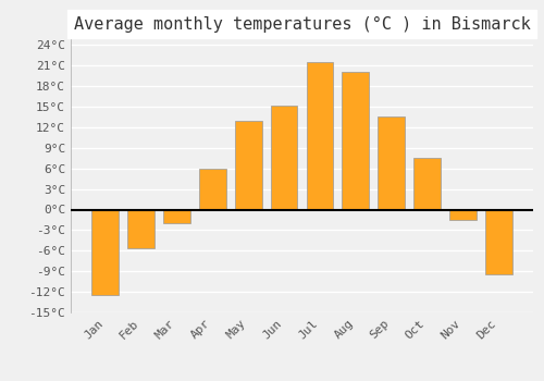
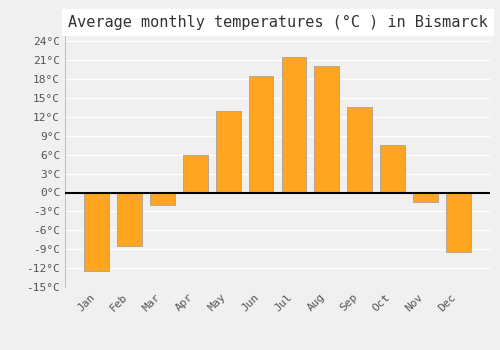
Feb: -5.6°C -> -8.5°C
Jun: 15.2°C -> 18.5°C
